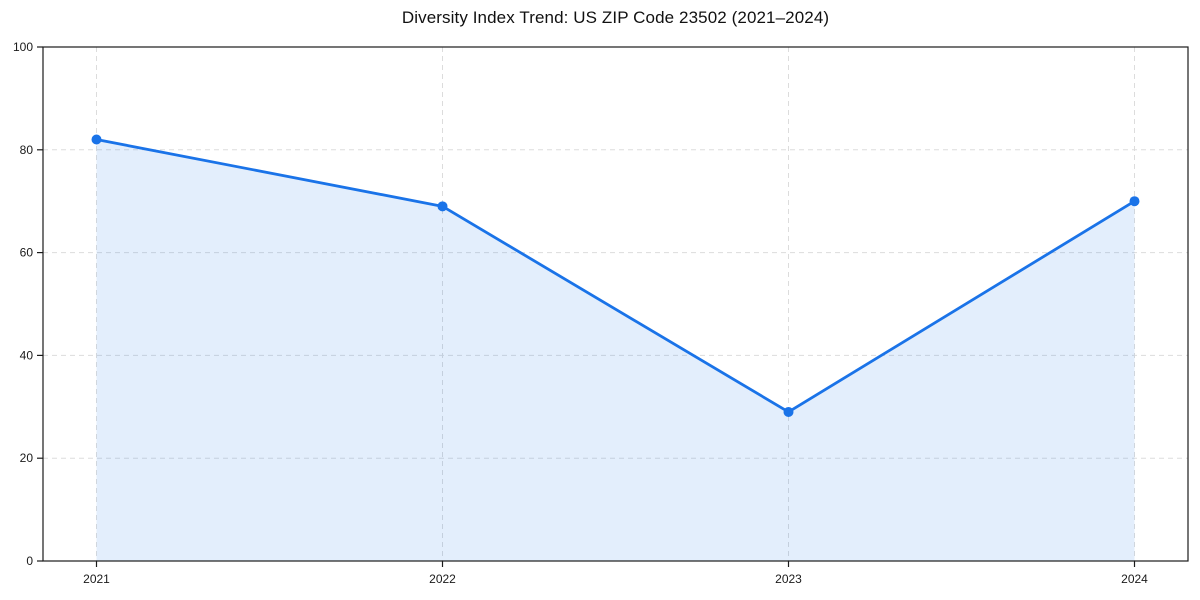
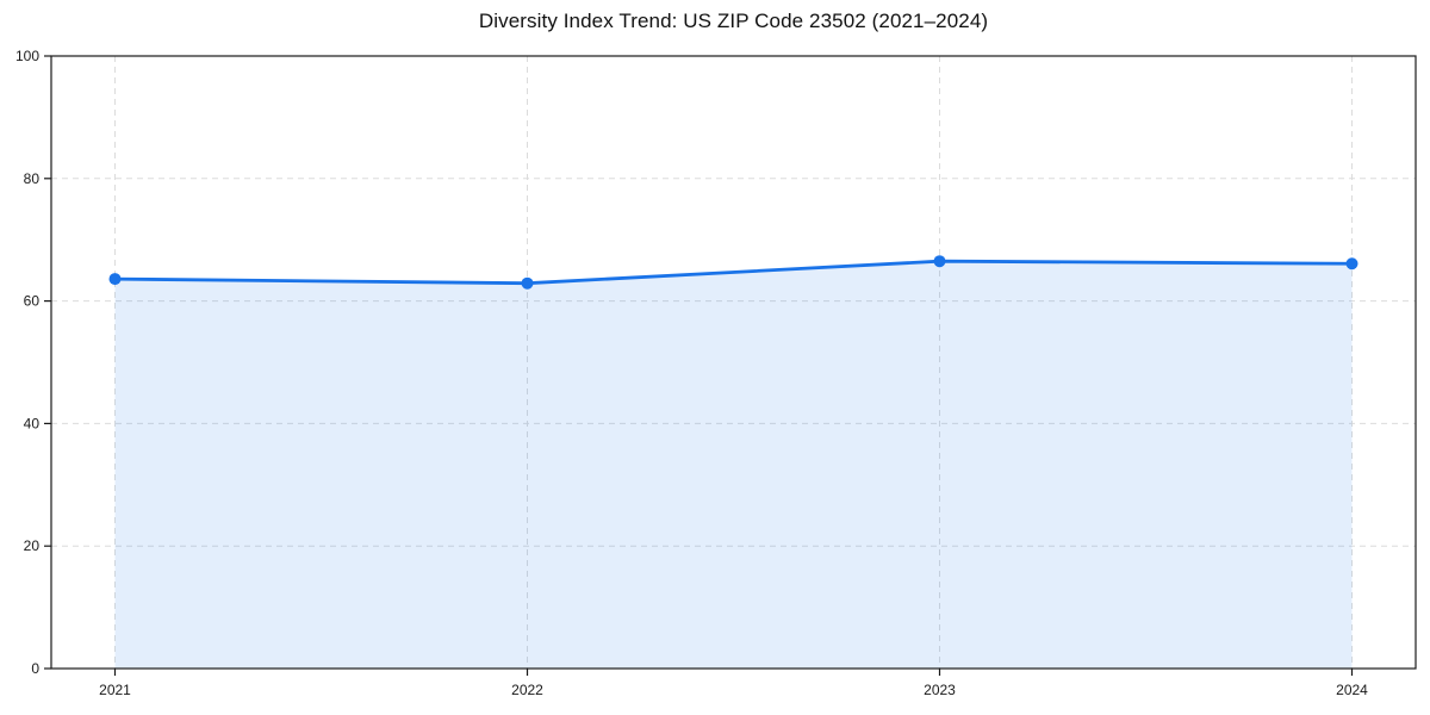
2021: 82 -> 64
2022: 69 -> 63
2023: 29 -> 66
2024: 70 -> 66
